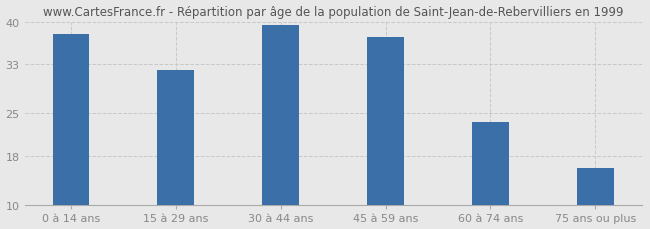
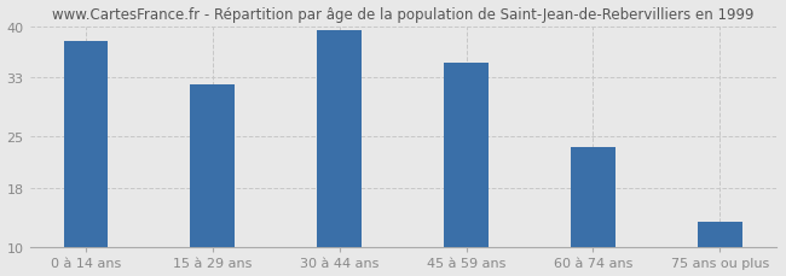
45 à 59 ans: 37.4 -> 35.0
75 ans ou plus: 16.0 -> 13.5
